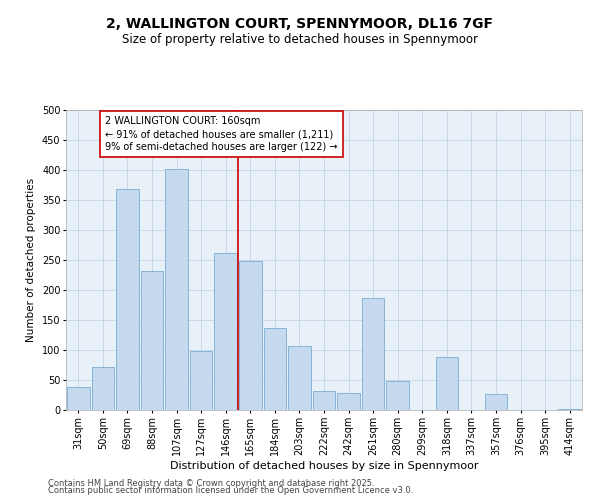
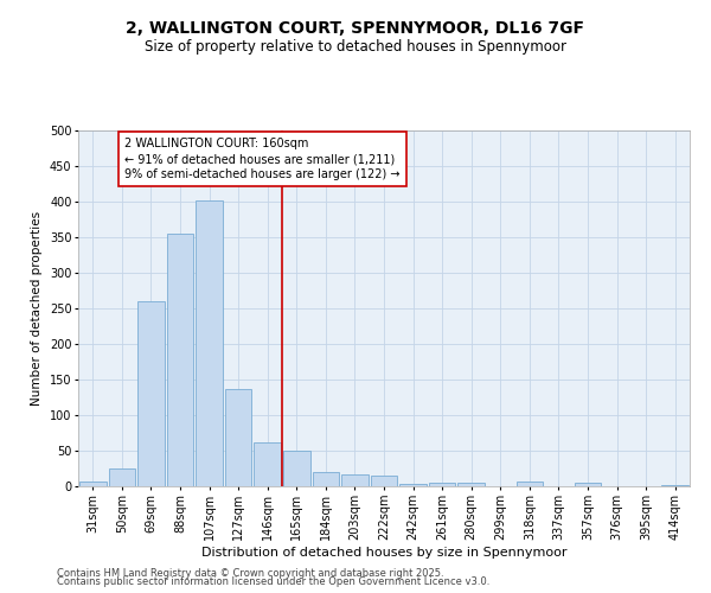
31sqm: 38 -> 7
50sqm: 72 -> 25
69sqm: 368 -> 260
88sqm: 232 -> 355
127sqm: 98 -> 137
146sqm: 262 -> 62
165sqm: 248 -> 50
184sqm: 136 -> 20
203sqm: 106 -> 17
222sqm: 32 -> 15
242sqm: 28 -> 3
261sqm: 186 -> 5
280sqm: 48 -> 5
318sqm: 88 -> 7
357sqm: 26 -> 5
